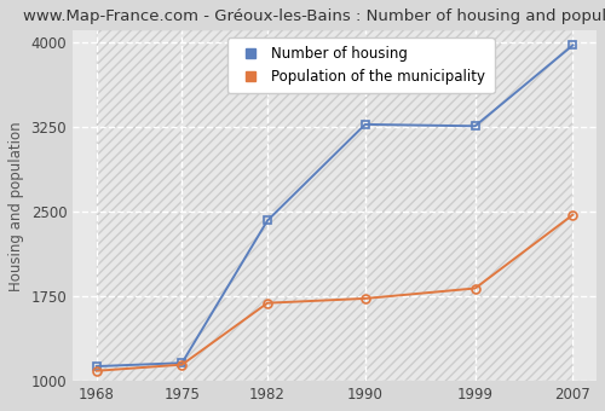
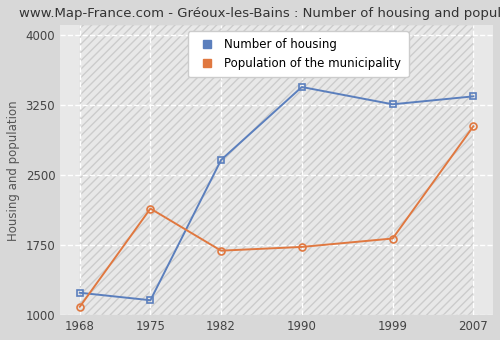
Number of housing/1968: 1130 -> 1240
Population of the municipality/1975: 1140 -> 2140
Number of housing/1982: 2420 -> 2660
Number of housing/1990: 3270 -> 3440
Number of housing/2007: 3970 -> 3340
Population of the municipality/2007: 2470 -> 3020
